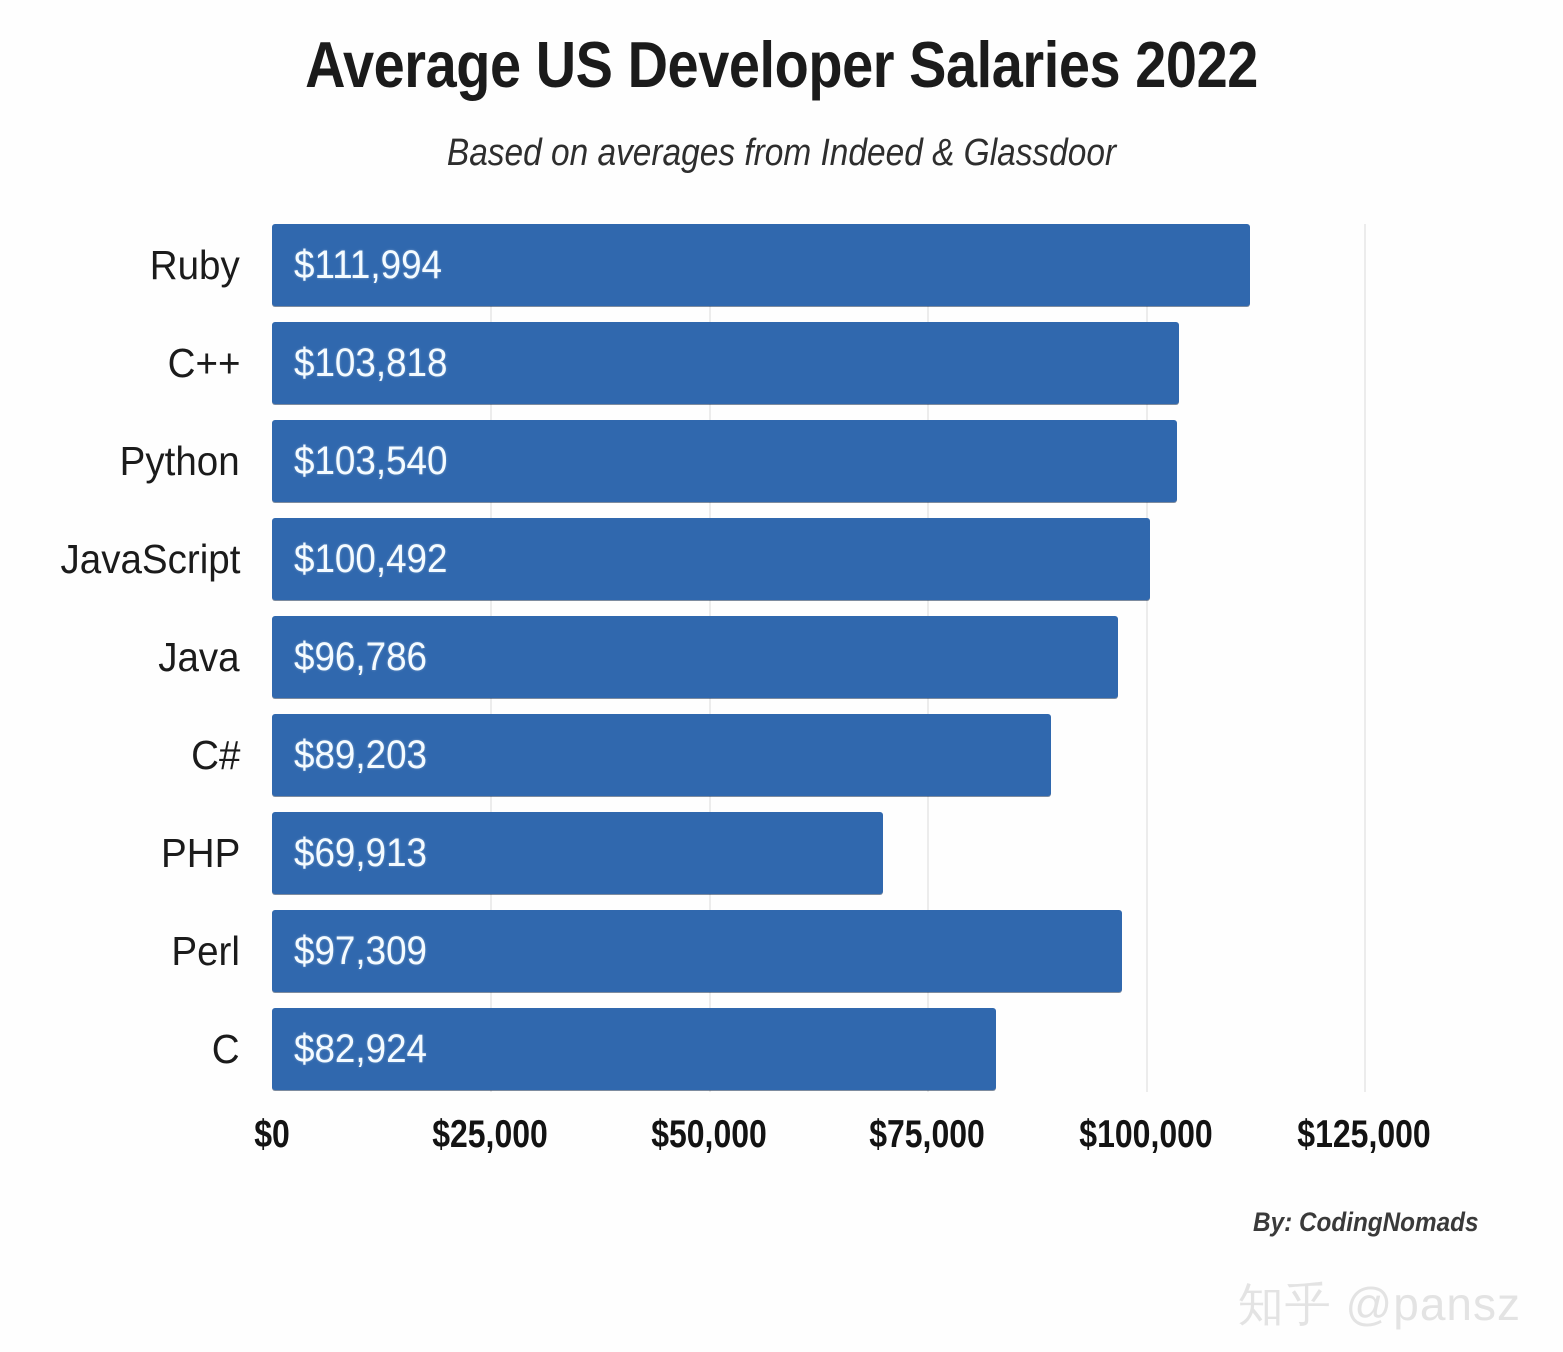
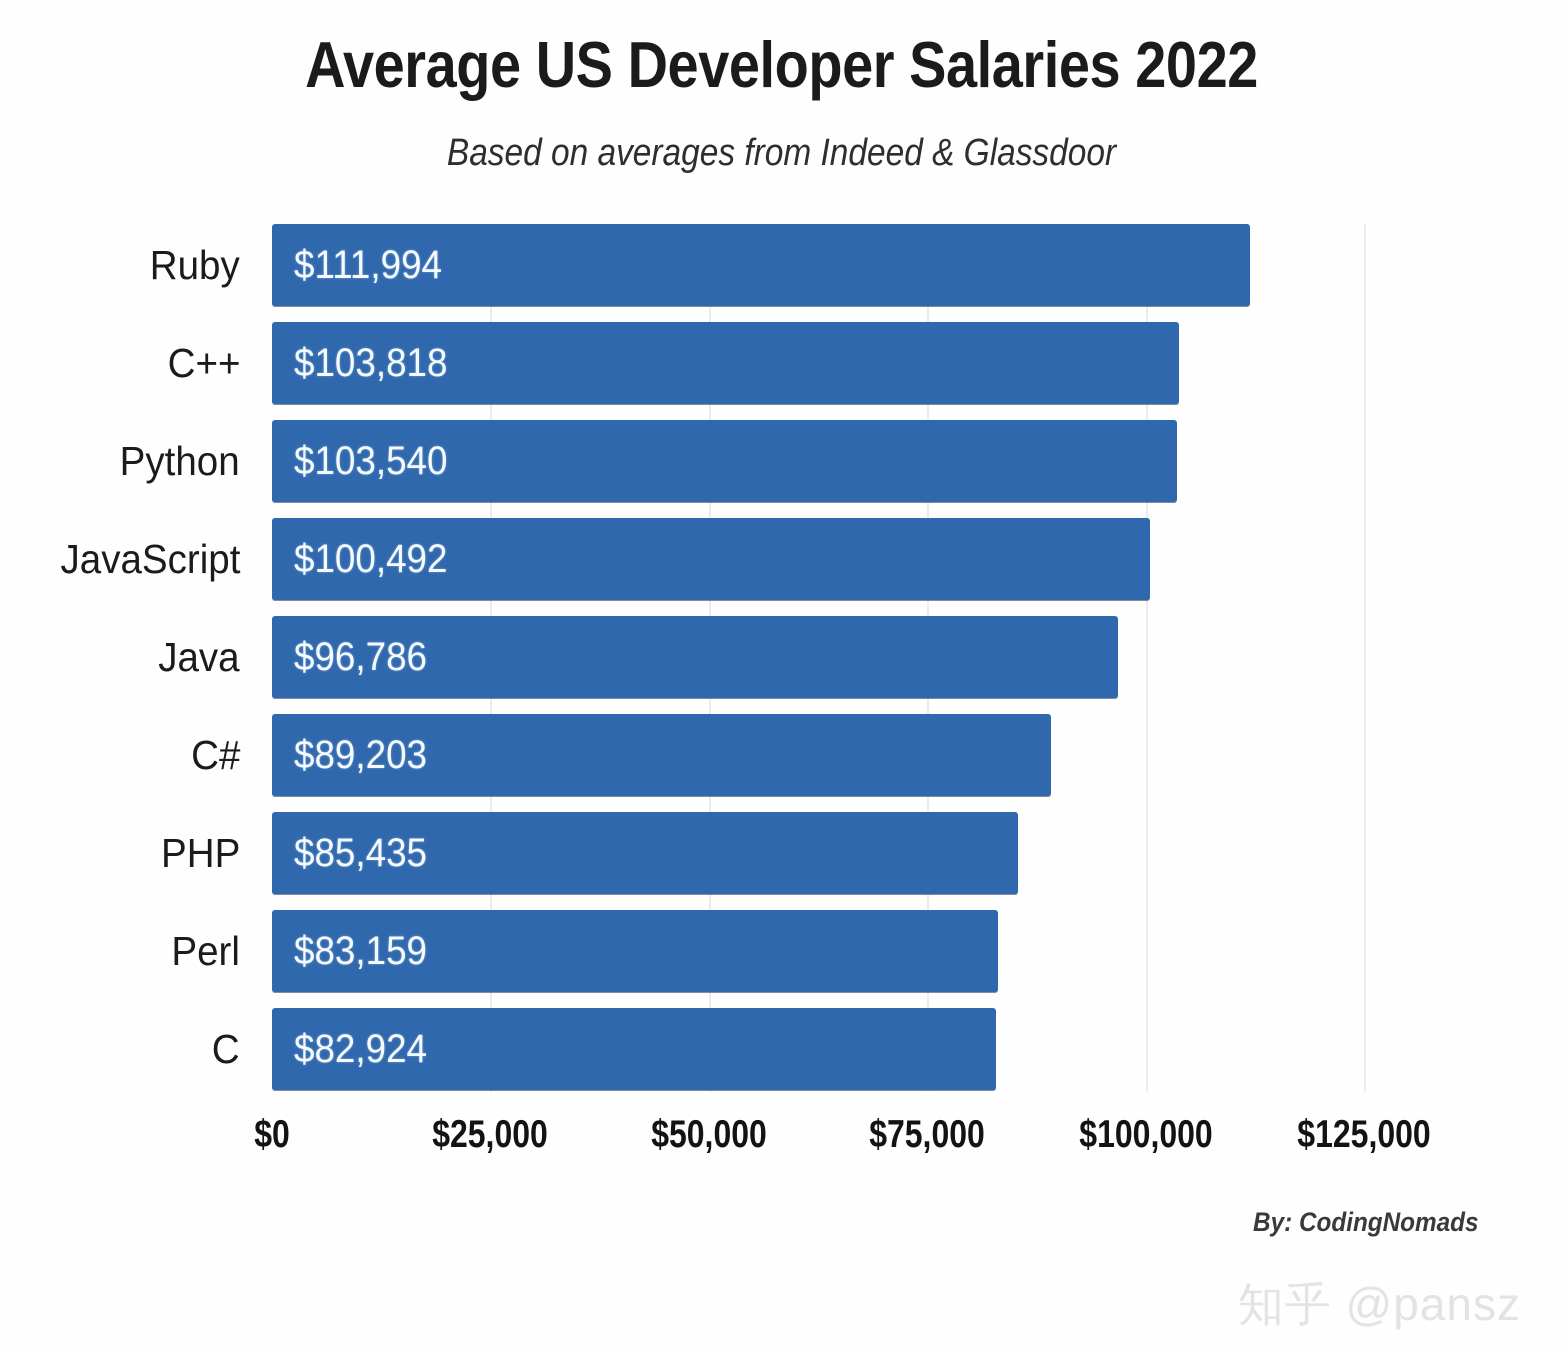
PHP: $69,913 -> $85,435
Perl: $97,309 -> $83,159
